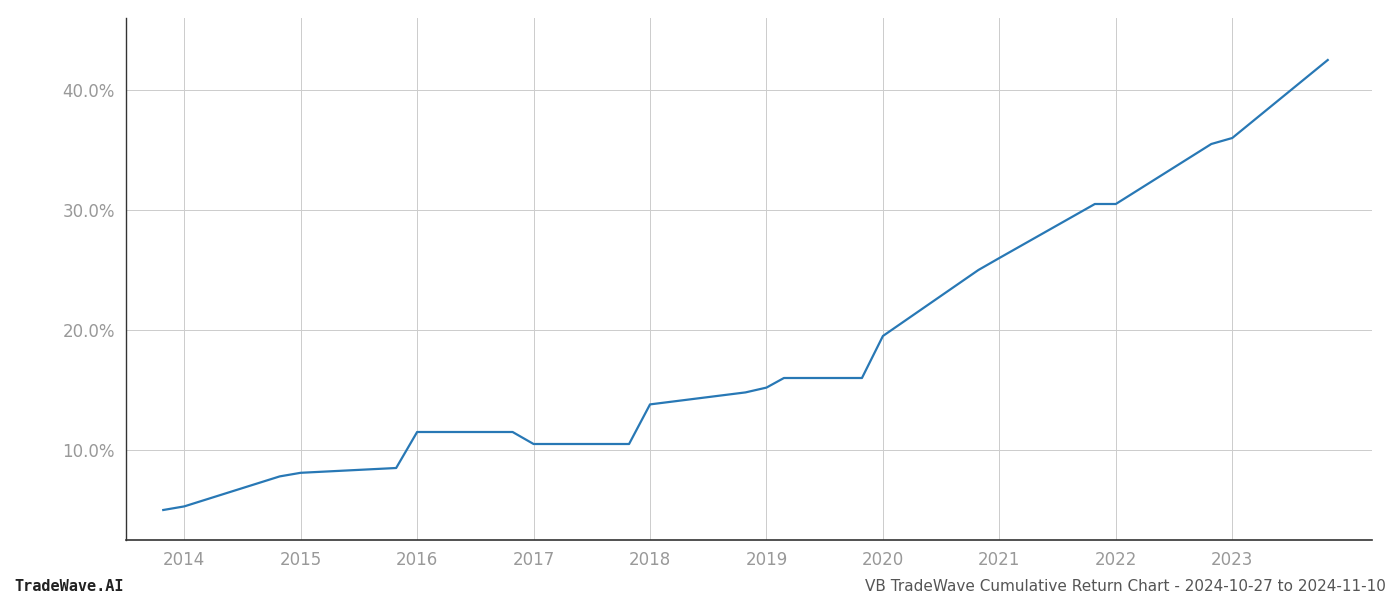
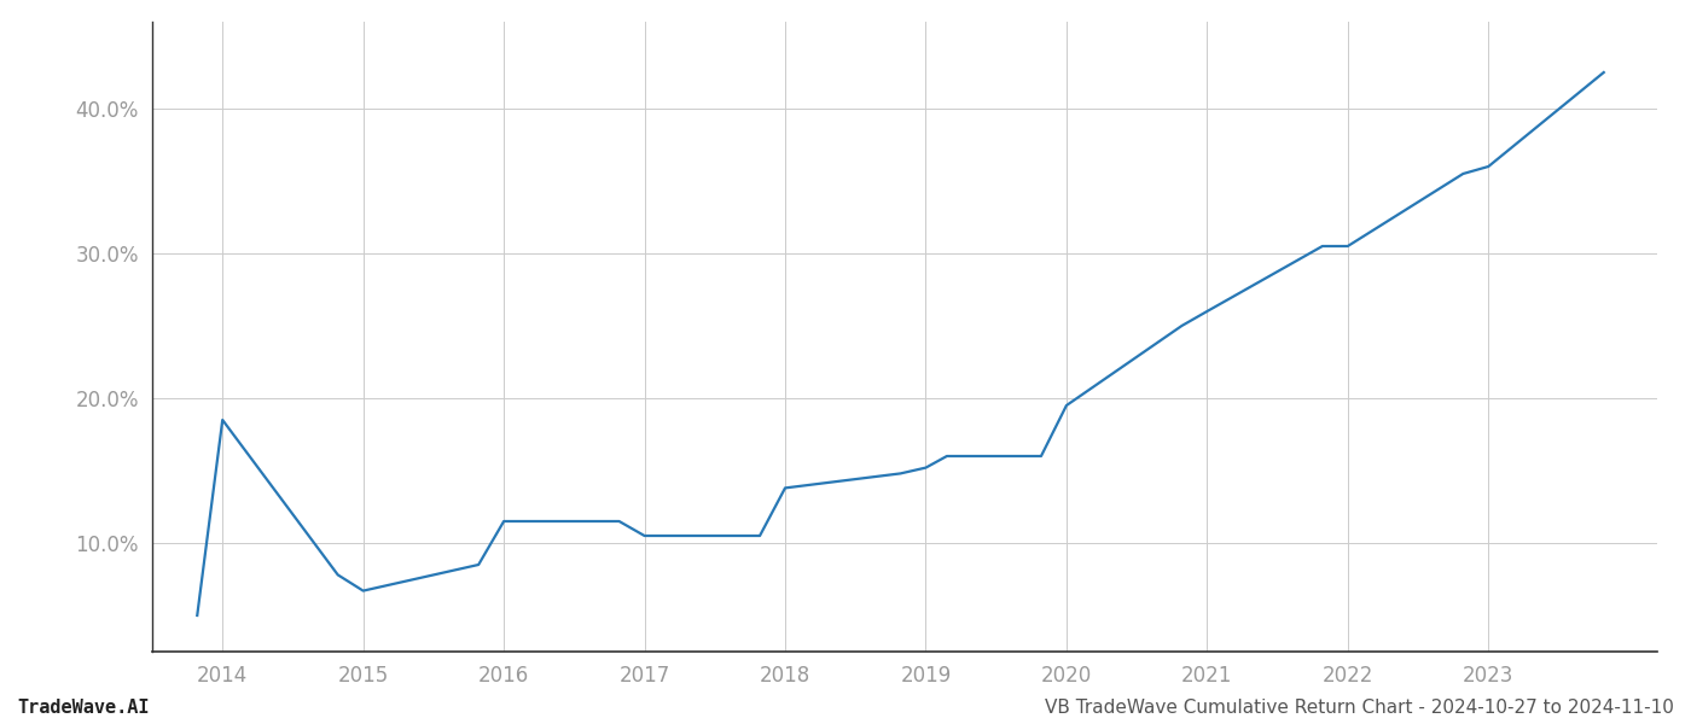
2014: 5.3% -> 18.5%
2015: 8.1% -> 6.7%
